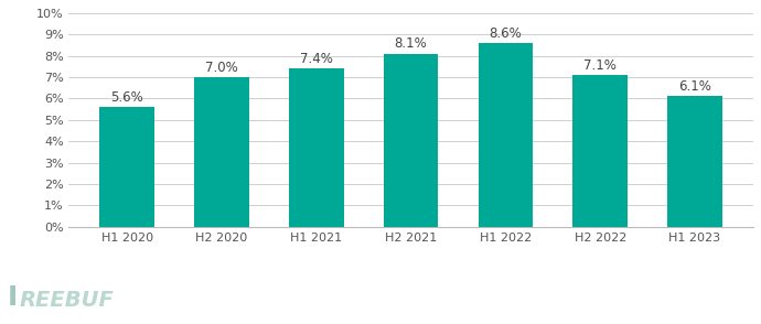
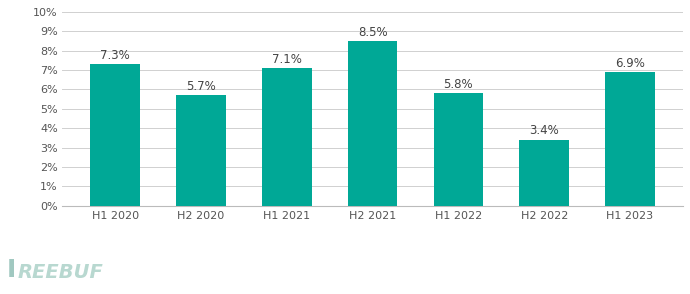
H1 2020: 5.6% -> 7.3%
H2 2020: 7.0% -> 5.7%
H1 2021: 7.4% -> 7.1%
H2 2021: 8.1% -> 8.5%
H1 2022: 8.6% -> 5.8%
H2 2022: 7.1% -> 3.4%
H1 2023: 6.1% -> 6.9%
